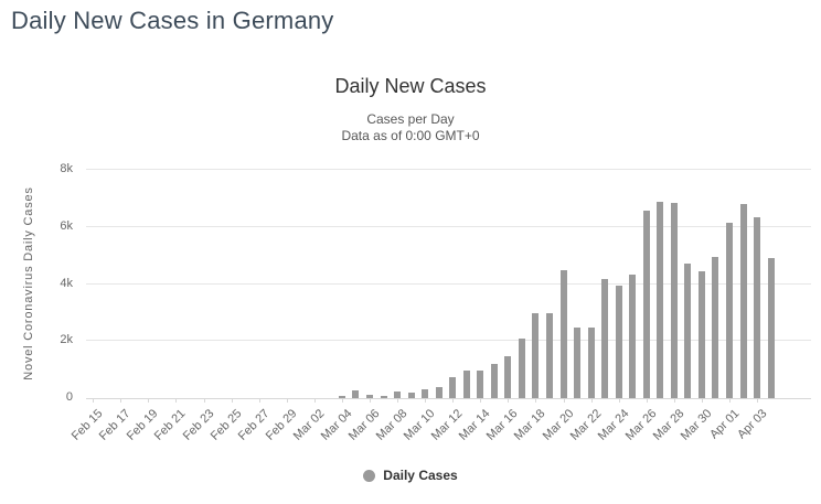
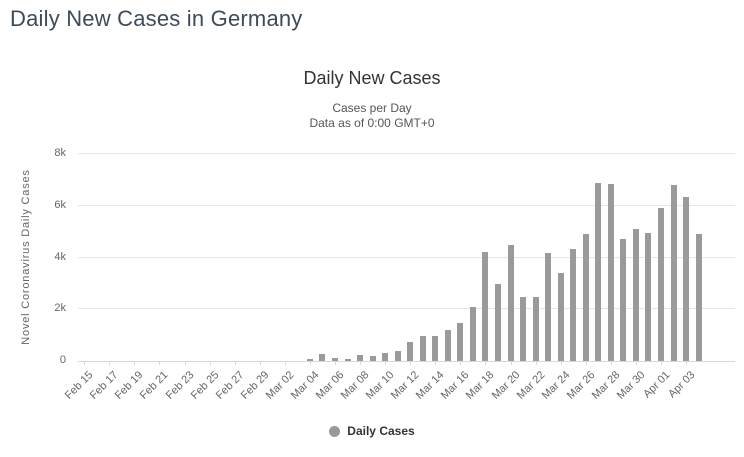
Mar 18: 3.0k -> 4.2k
Mar 24: 3.9k -> 3.4k
Mar 26: 6.6k -> 4.9k
Mar 30: 4.4k -> 5.1k
Apr 01: 6.2k -> 5.9k
